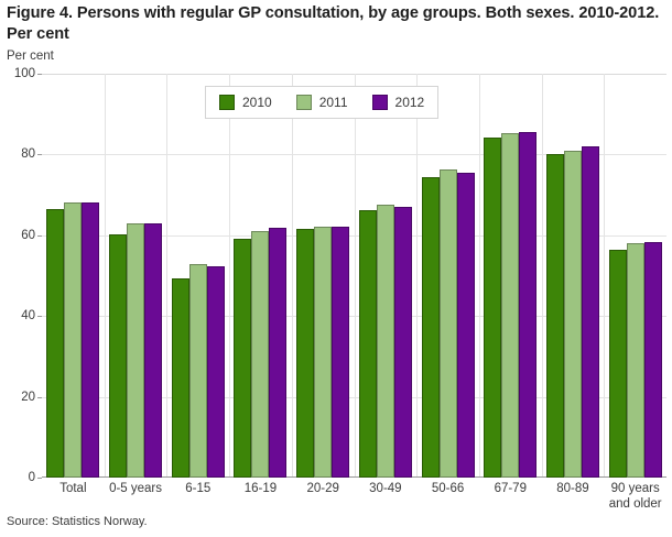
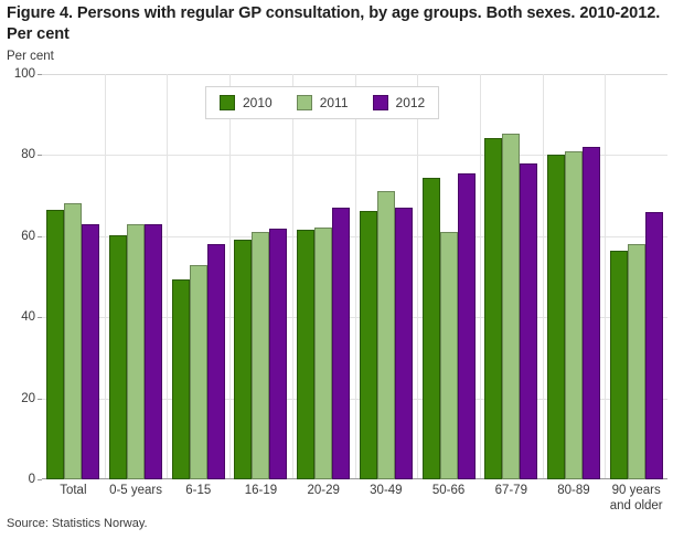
2012/Total: 68 -> 63
2012/6-15: 52 -> 58
2012/20-29: 62 -> 67
2011/30-49: 68 -> 71
2011/50-66: 76 -> 61
2012/67-79: 86 -> 78
2012/90 years and older: 58 -> 66
